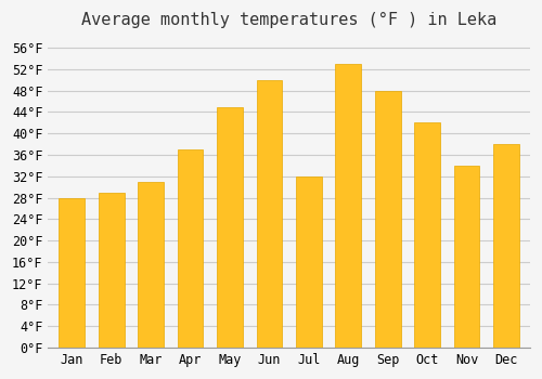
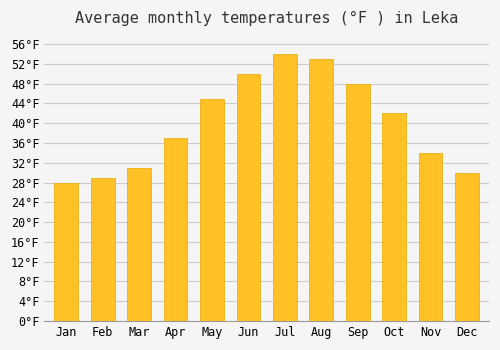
Jul: 32°F -> 54°F
Dec: 38°F -> 30°F
